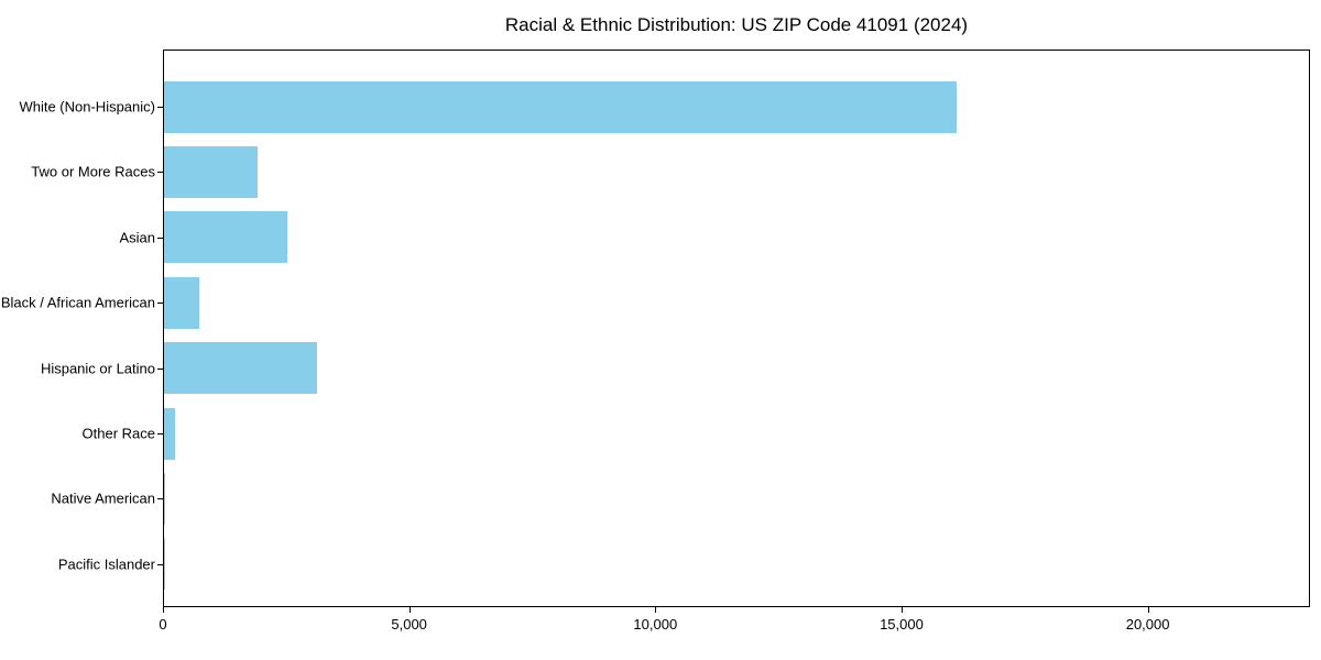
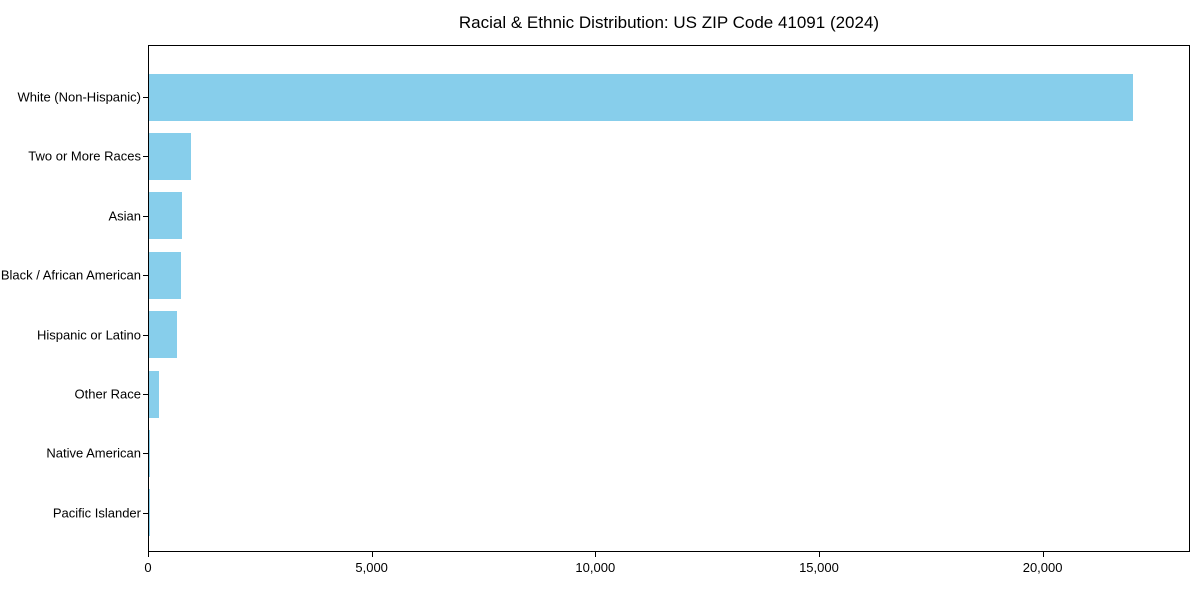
White (Non-Hispanic): 16100 -> 22000
Two or More Races: 1900 -> 1000
Asian: 2500 -> 700
Hispanic or Latino: 3100 -> 600
